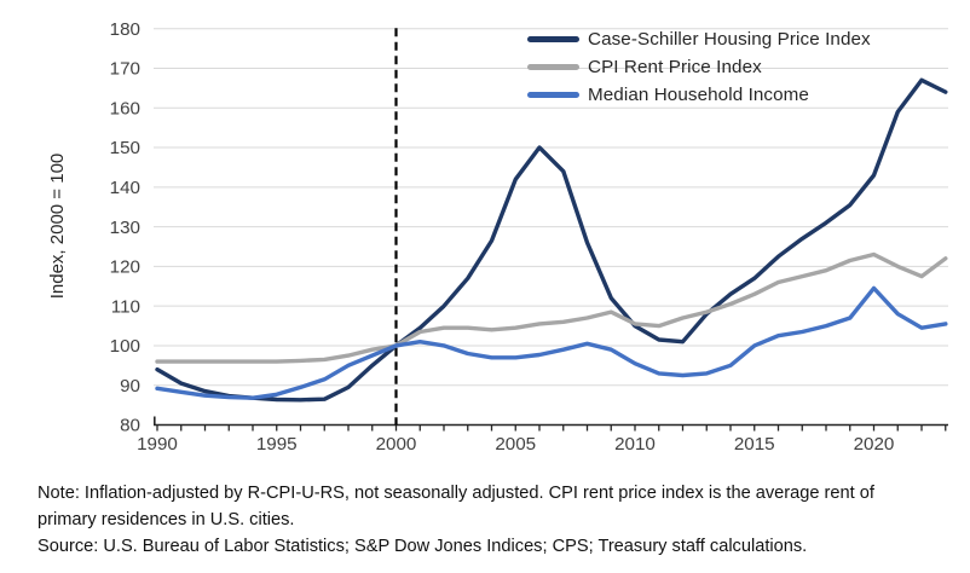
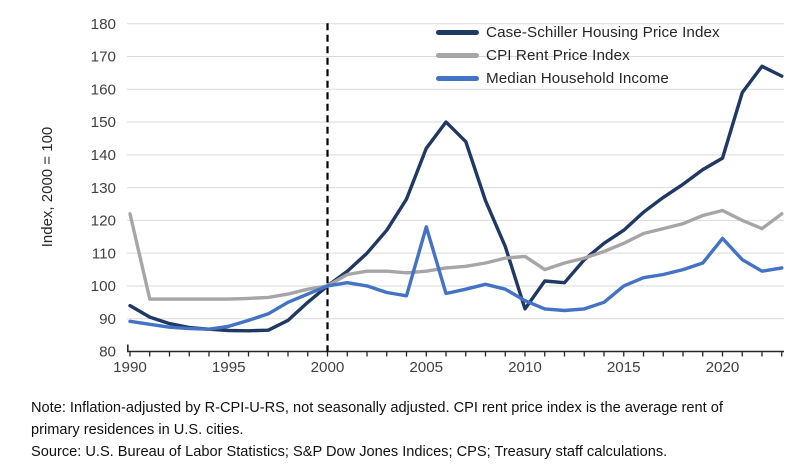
CPI Rent Price Index/1990: 96 -> 122
Median Household Income/2005: 97 -> 118
Case-Schiller Housing Price Index/2010: 105 -> 93
CPI Rent Price Index/2010: 106 -> 109
Case-Schiller Housing Price Index/2020: 143 -> 139
